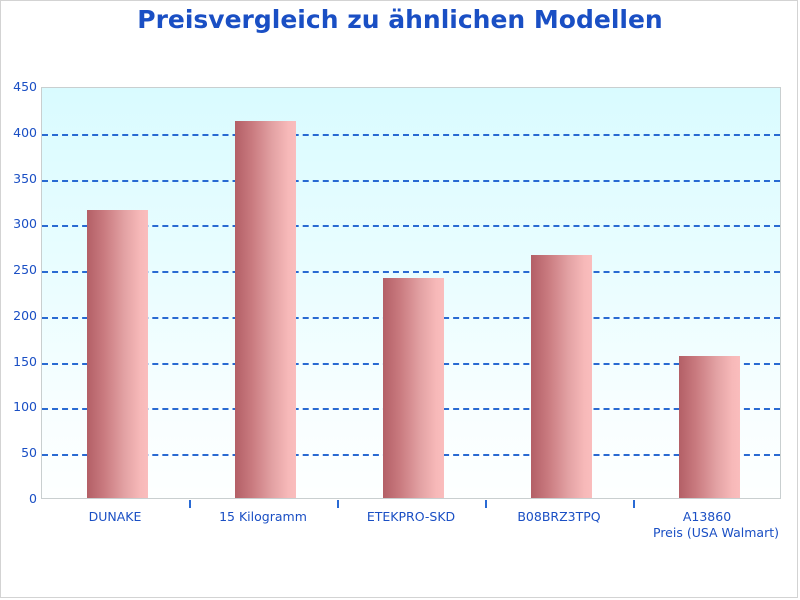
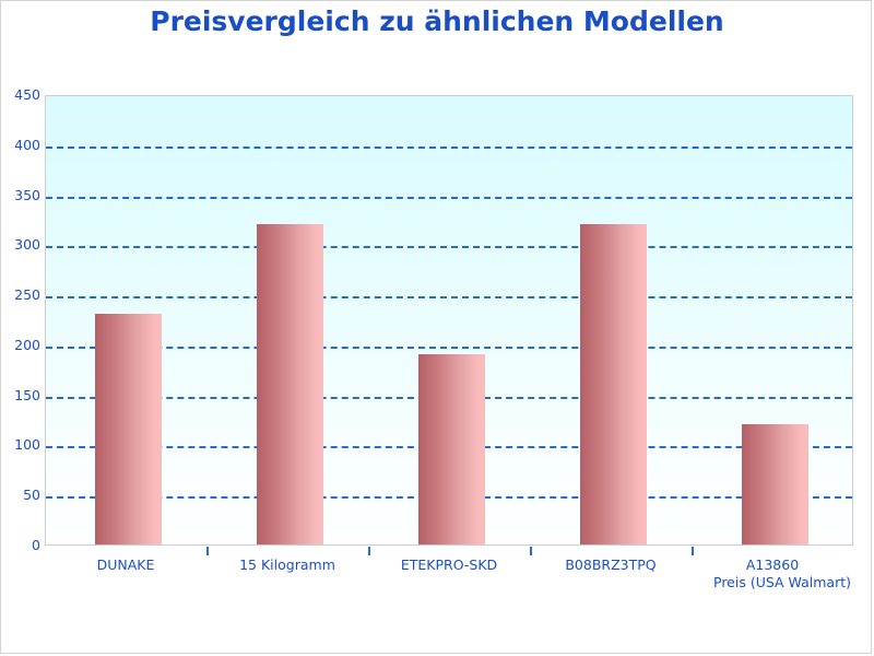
DUNAKE: 320 -> 230
15 Kilogramm: 410 -> 320
ETEKPRO-SKD: 240 -> 190
B08BRZ3TPQ: 260 -> 320
A13860: 160 -> 120
